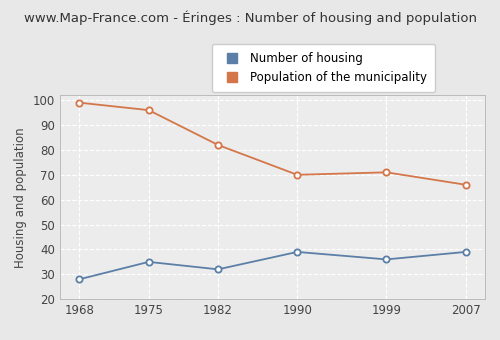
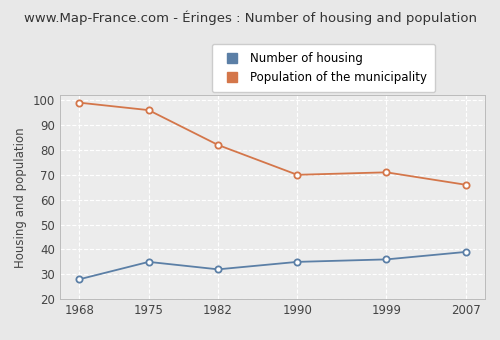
Number of housing/1990: 39 -> 35
